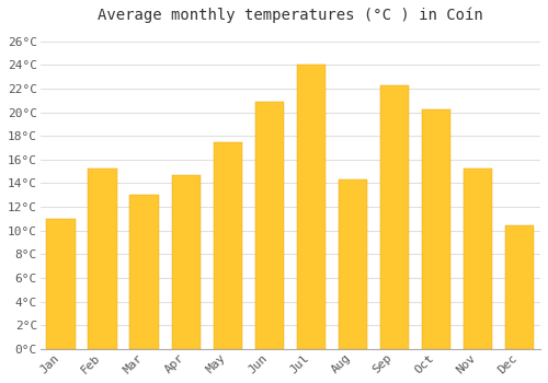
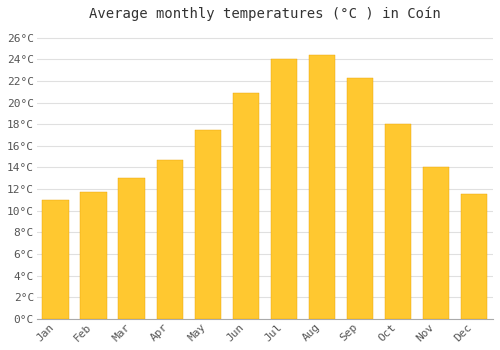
Feb: 15.2°C -> 11.7°C
Aug: 14.3°C -> 24.4°C
Oct: 20.2°C -> 18.0°C
Nov: 15.2°C -> 14.0°C
Dec: 10.4°C -> 11.5°C
